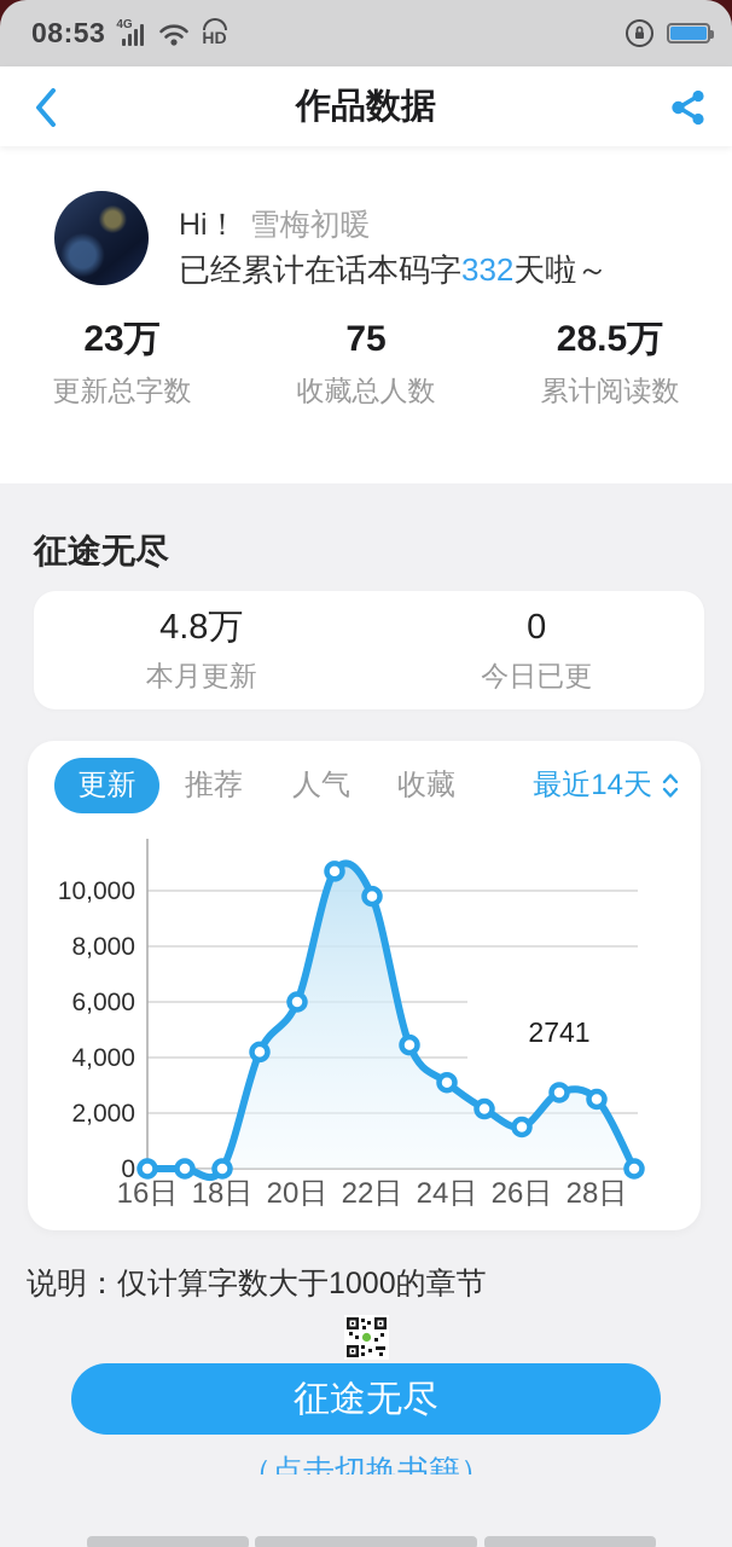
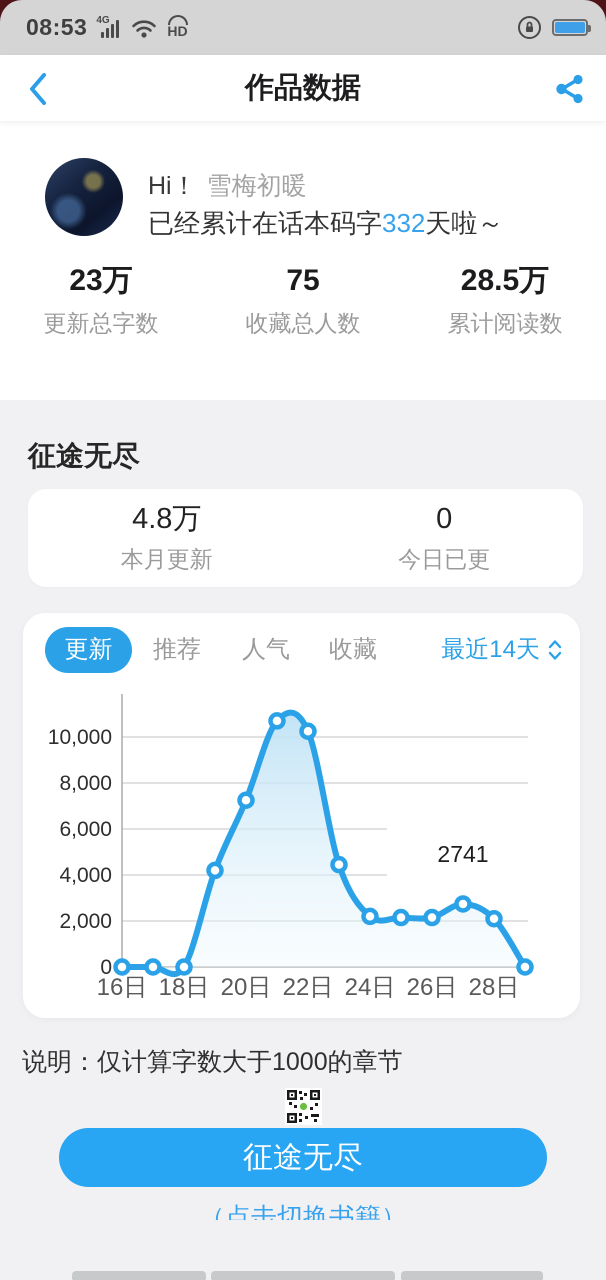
20日: 6000 -> 7200
22日: 9800 -> 10200
24日: 3100 -> 2200
26日: 1500 -> 2200
28日: 2500 -> 2100
